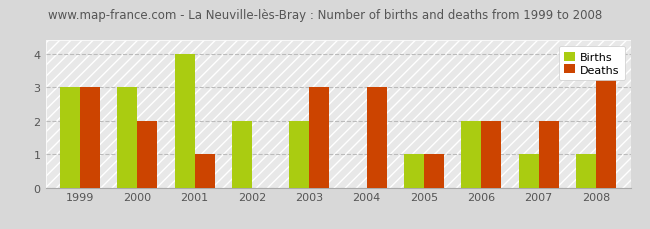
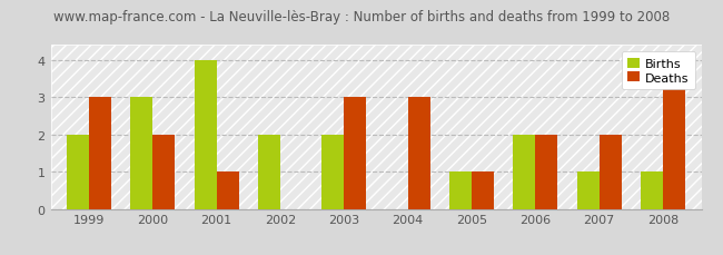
Births/1999: 3 -> 2
